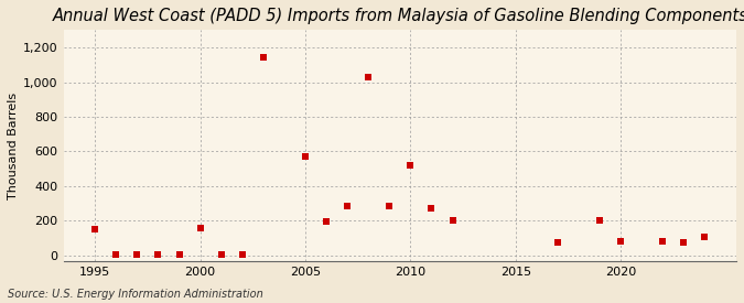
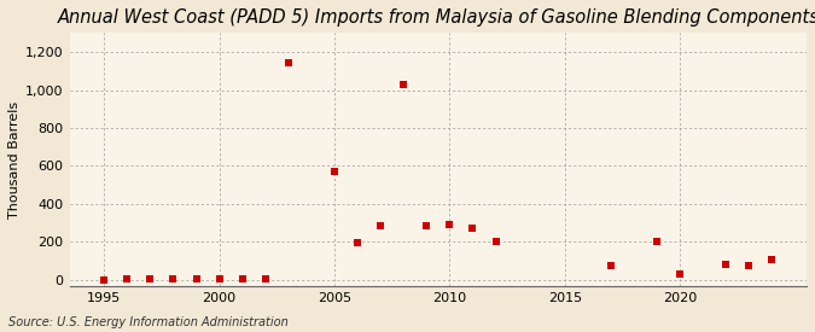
1995: 150 -> 0
2000: 160 -> 10
2010: 520 -> 300
2020: 80 -> 30
